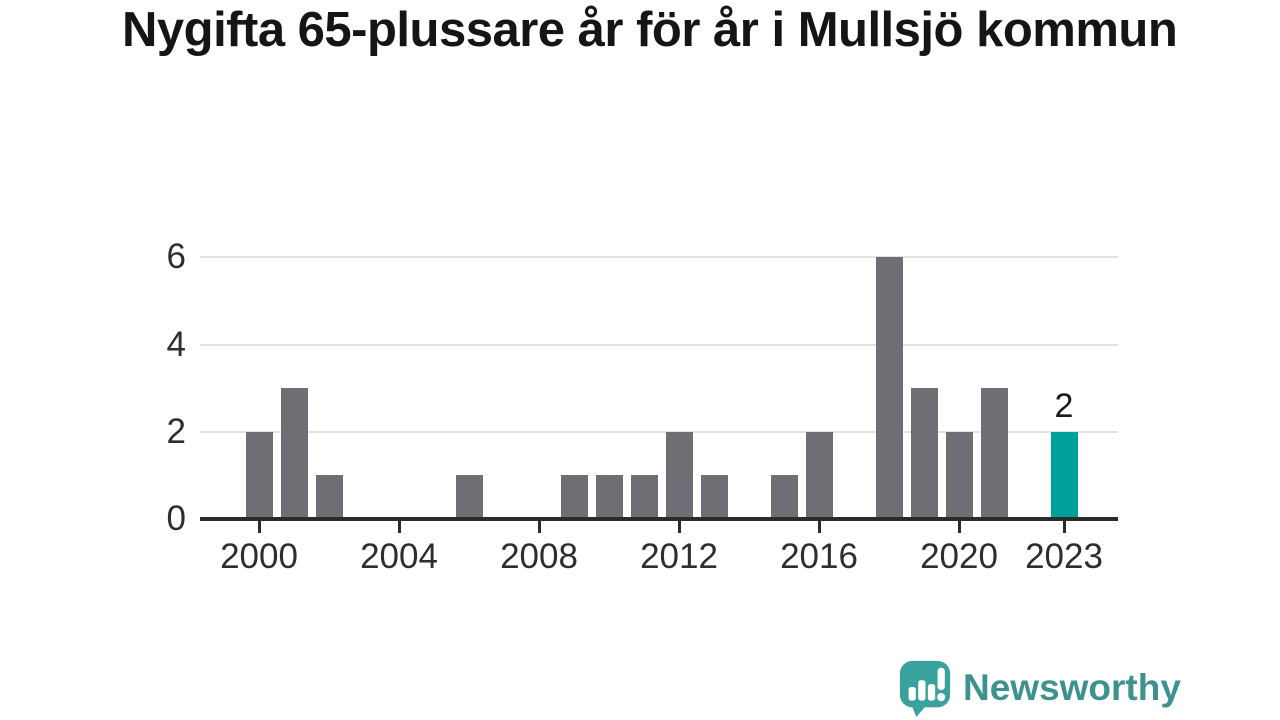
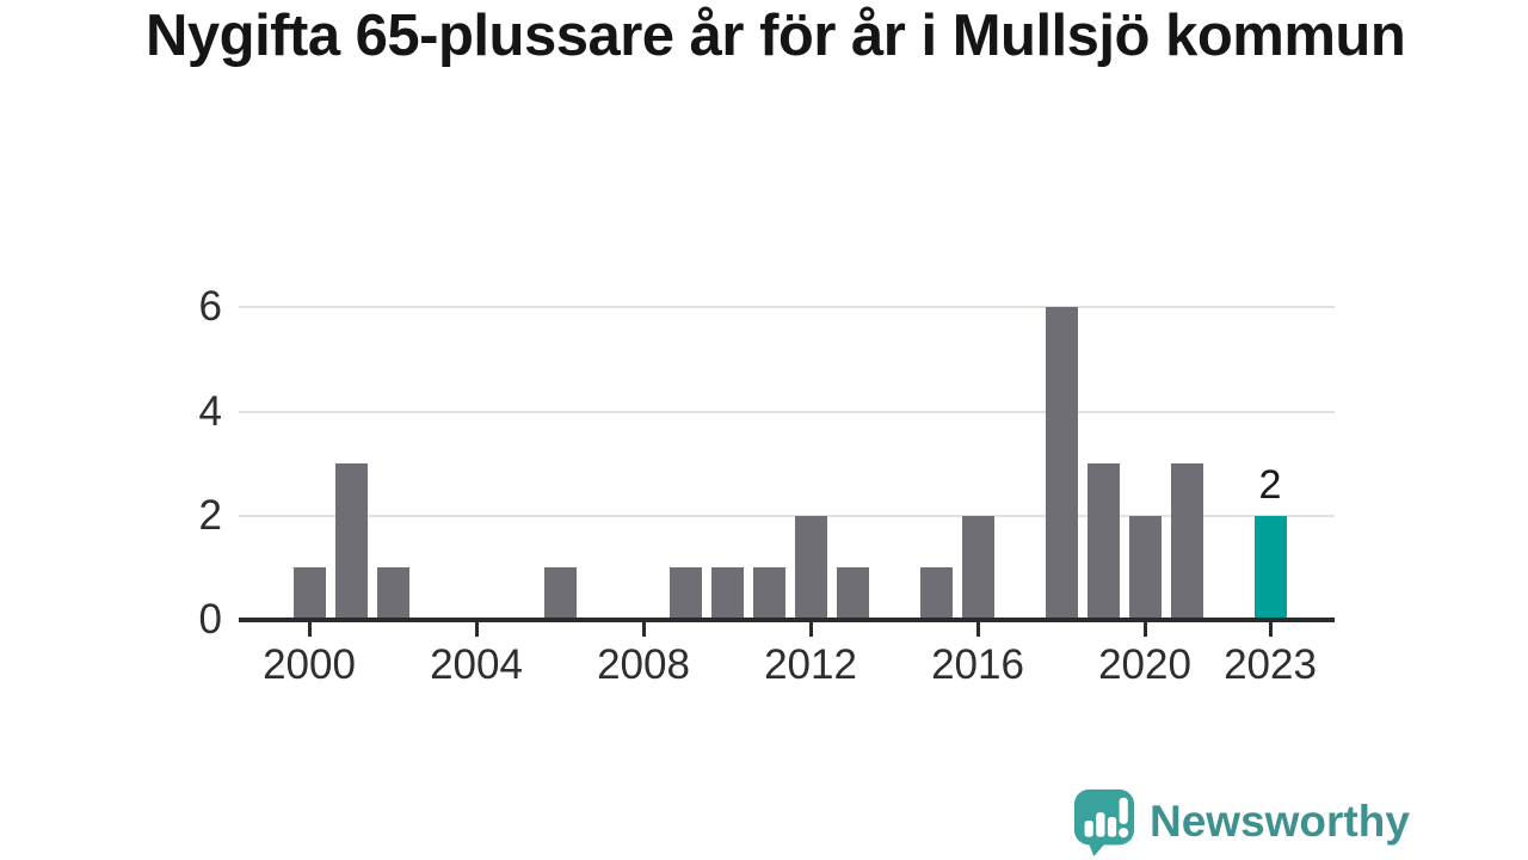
2000: 2 -> 1
